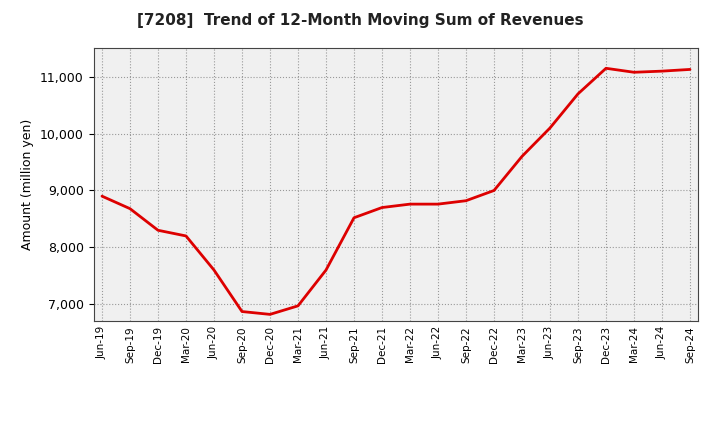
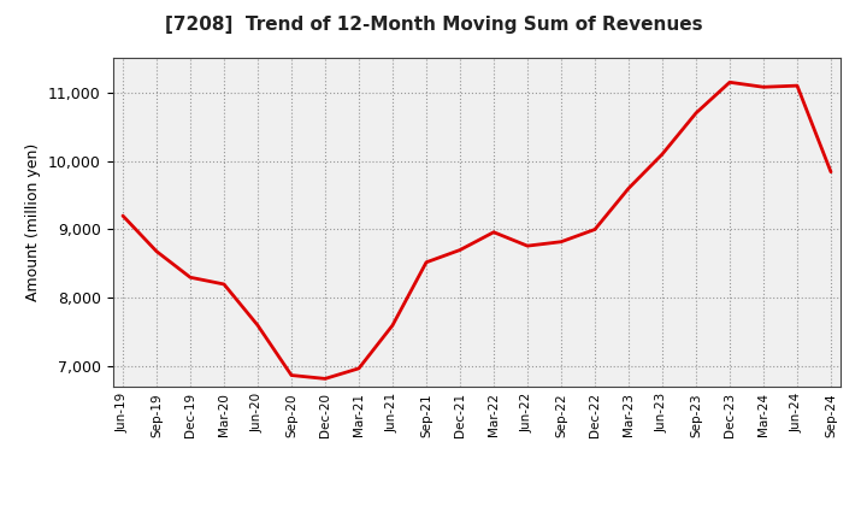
Jun-19: 8,900 -> 9,200
Mar-22: 8,760 -> 8,960
Sep-24: 11,130 -> 9,840
